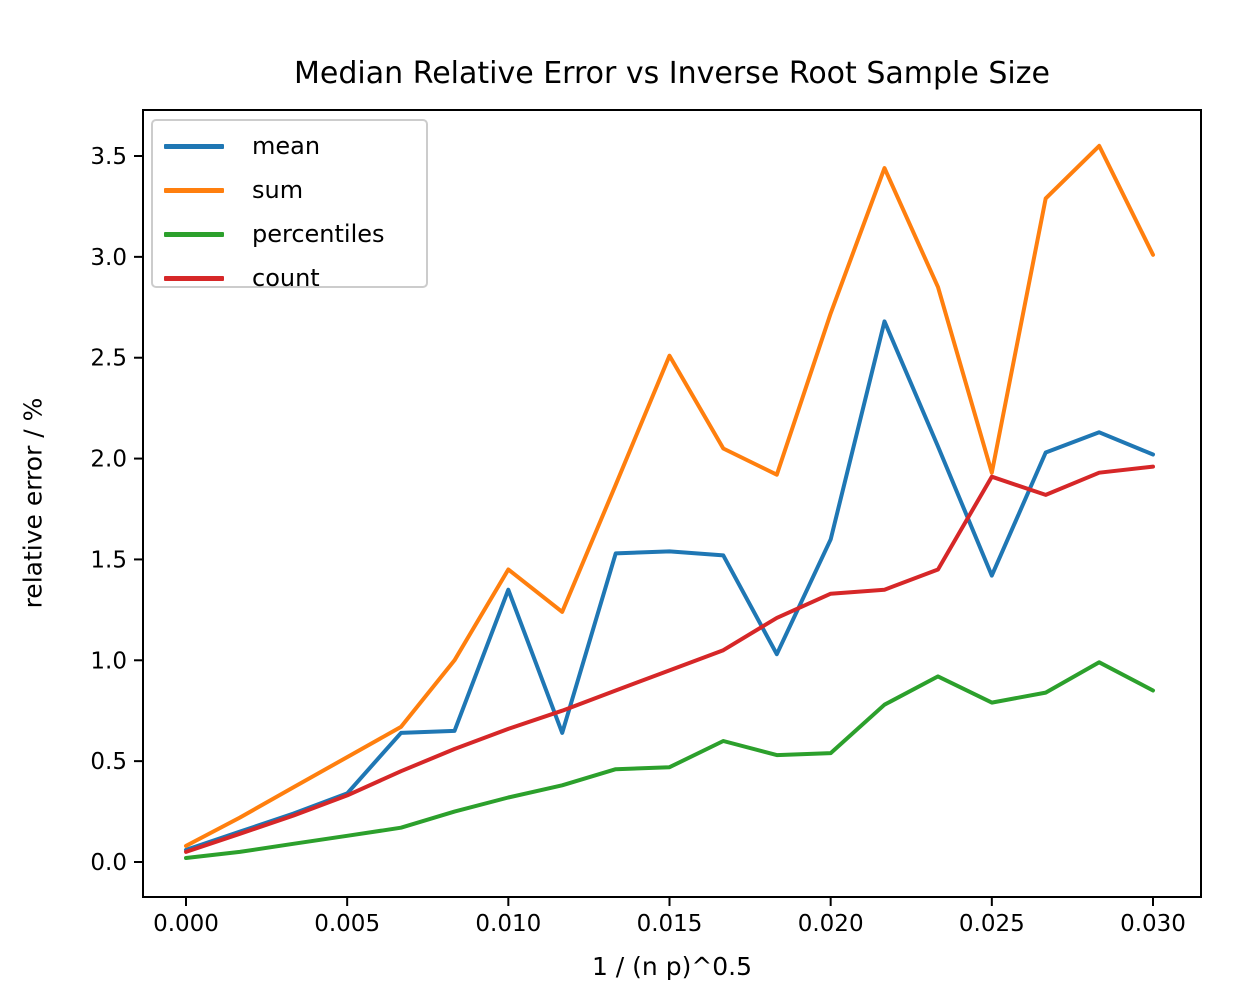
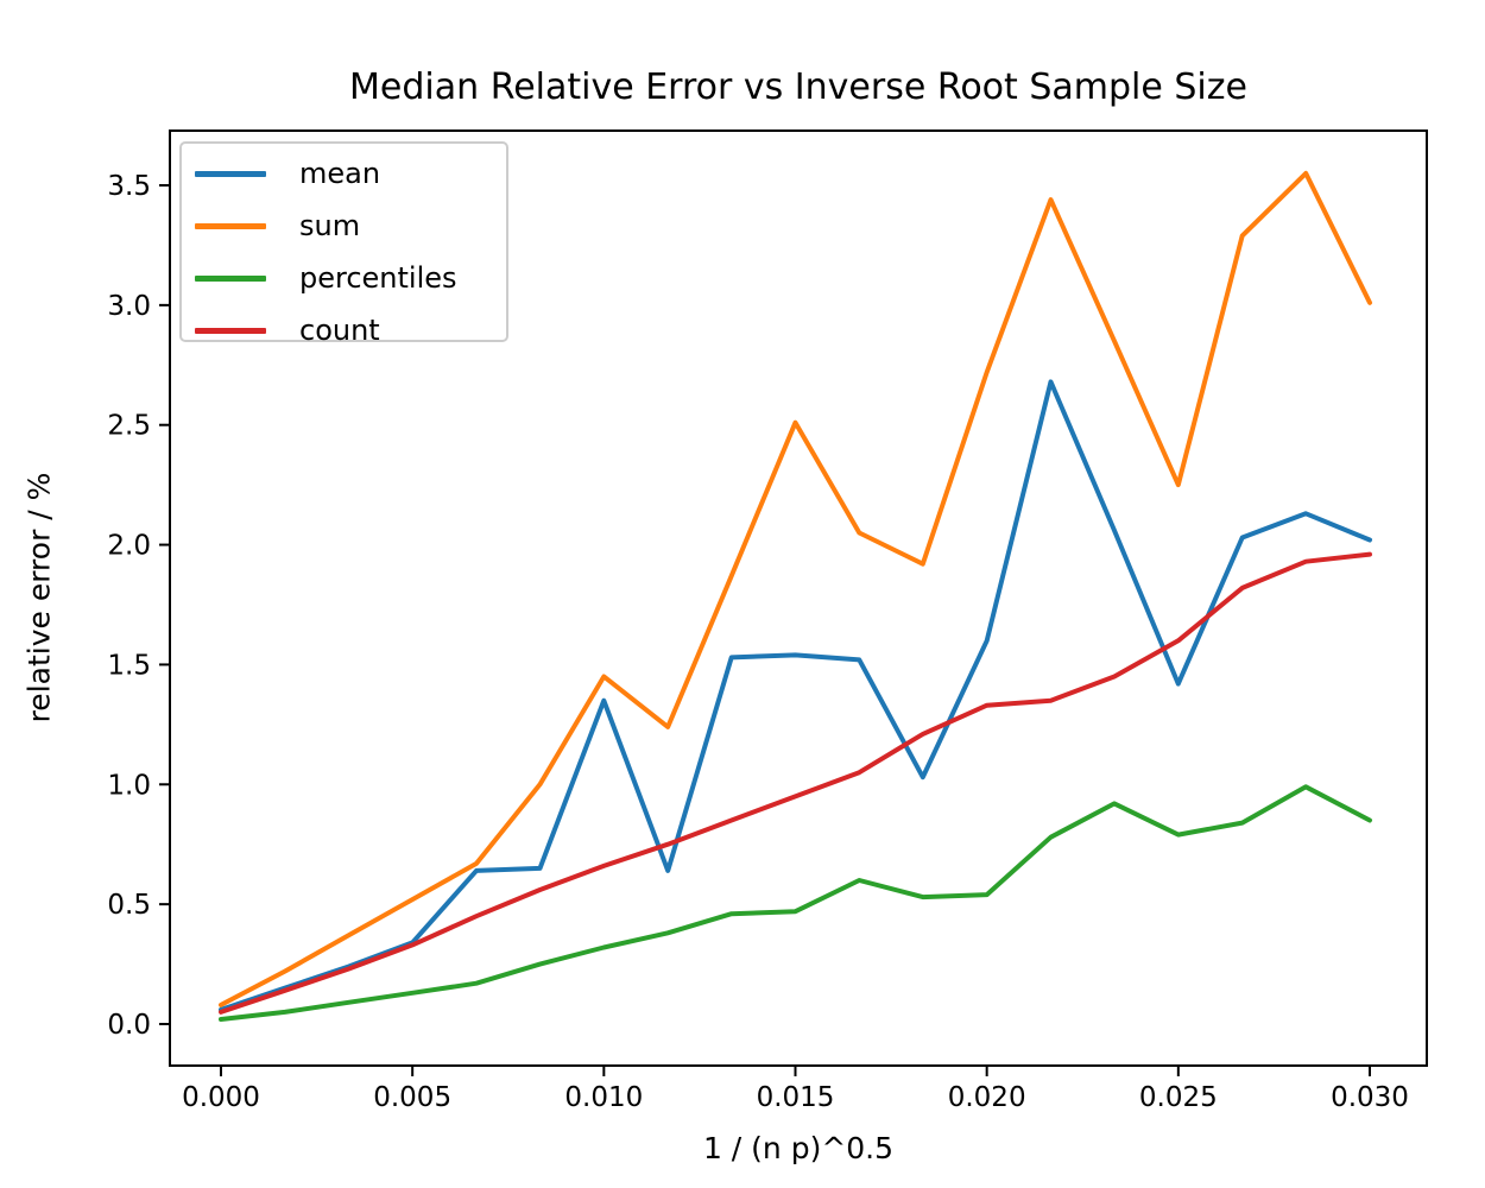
sum/0.025: 1.93 -> 2.25
count/0.025: 1.91 -> 1.60
